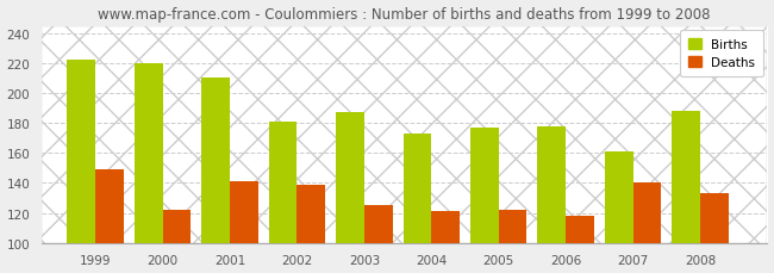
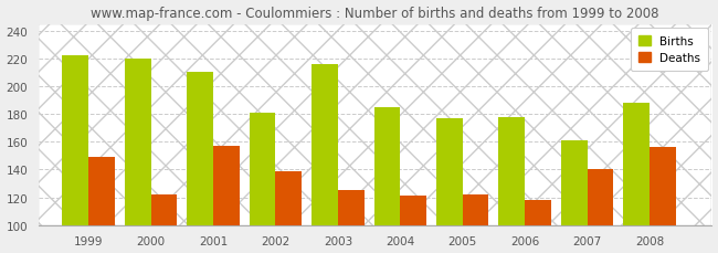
Deaths/2001: 141 -> 157
Births/2003: 187 -> 216
Births/2004: 173 -> 185
Deaths/2008: 133 -> 156
